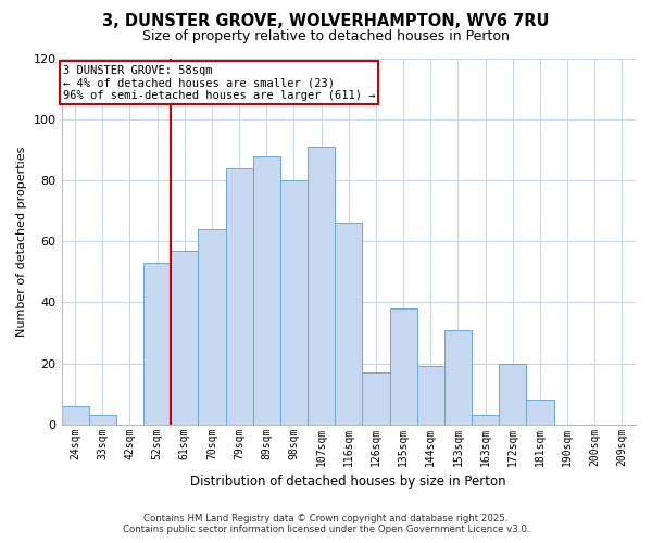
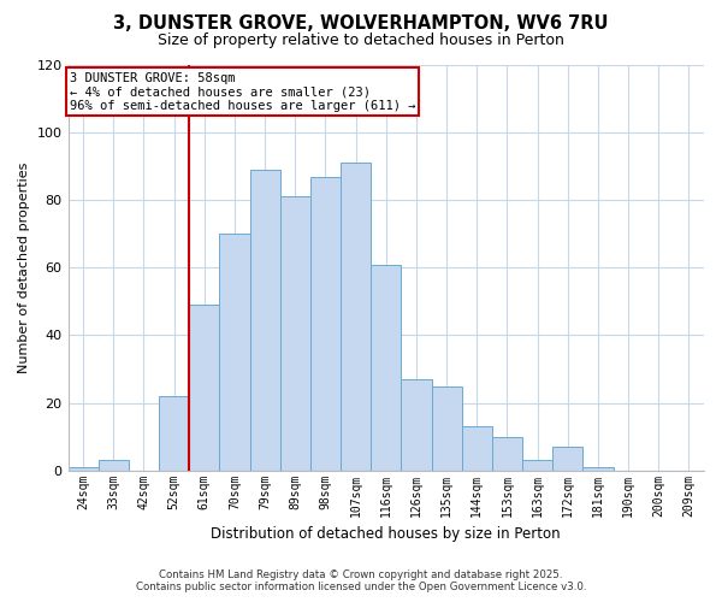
24sqm: 6 -> 1
52sqm: 53 -> 22
61sqm: 57 -> 49
70sqm: 64 -> 70
79sqm: 84 -> 89
89sqm: 88 -> 81
98sqm: 80 -> 87
116sqm: 66 -> 61
126sqm: 17 -> 27
135sqm: 38 -> 25
144sqm: 19 -> 13
153sqm: 31 -> 10
172sqm: 20 -> 7
181sqm: 8 -> 1
